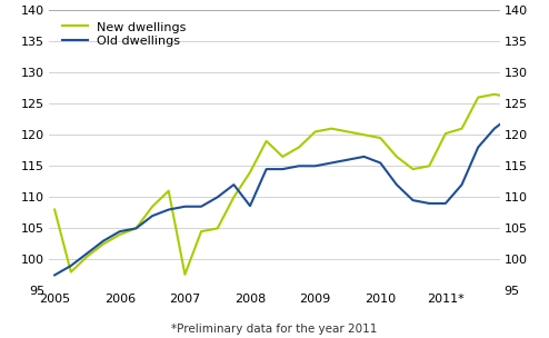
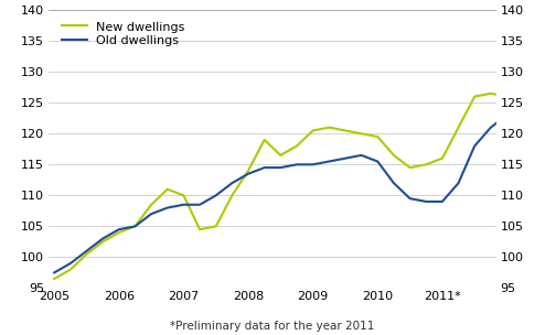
New dwellings/2005: 108.0 -> 96.5
New dwellings/2007: 97.6 -> 110.0
Old dwellings/2008: 108.6 -> 113.5
New dwellings/2011*: 120.2 -> 116.0
